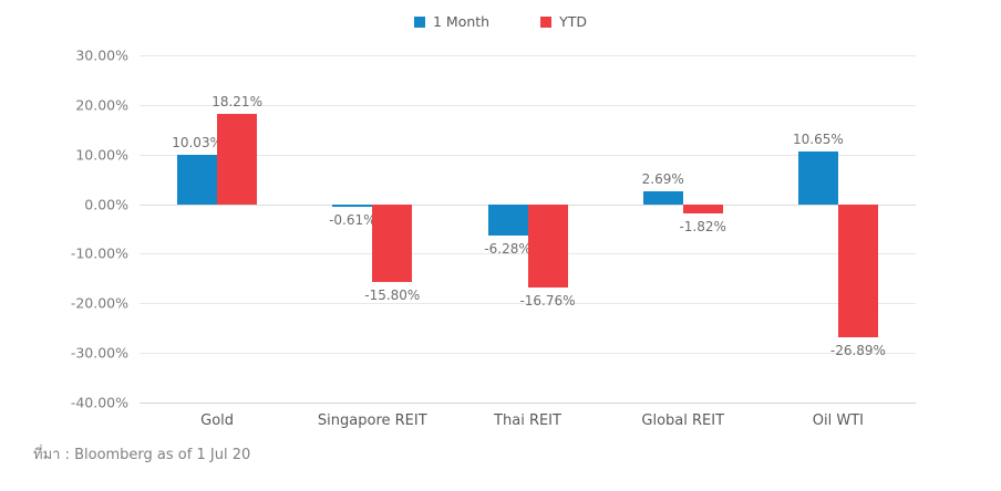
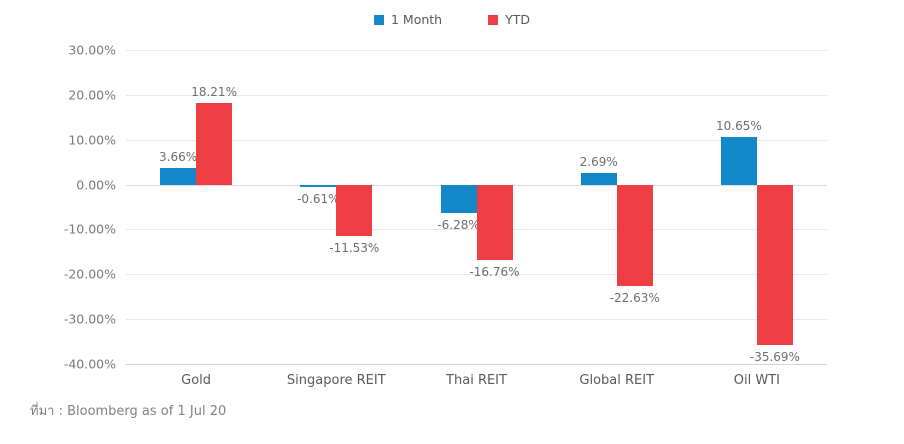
1 Month/Gold: 10.03% -> 3.66%
YTD/Singapore REIT: -15.80% -> -11.53%
YTD/Global REIT: -1.82% -> -22.63%
YTD/Oil WTI: -26.89% -> -35.69%
